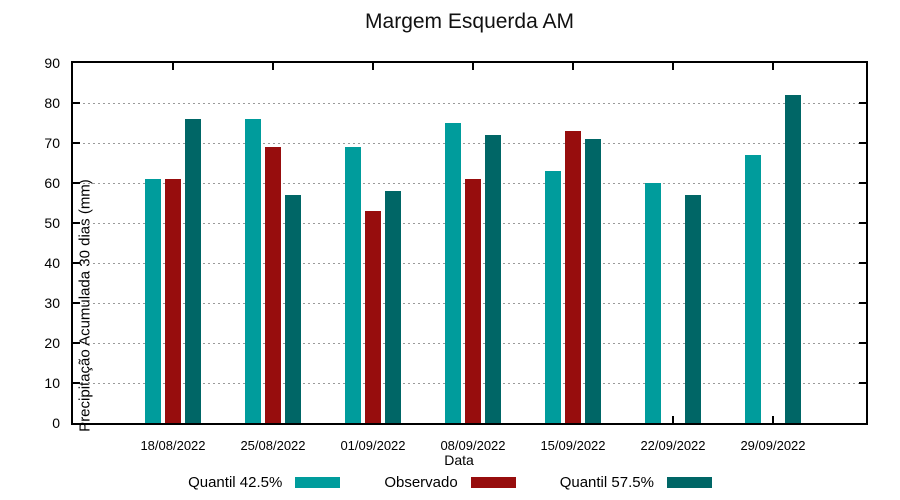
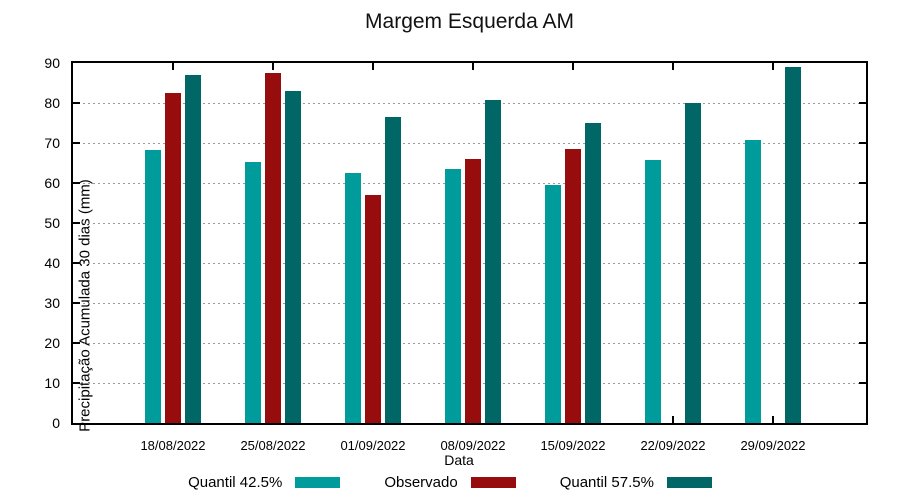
Quantil 42.5%/18/08/2022: 61 -> 68
Observado/18/08/2022: 61 -> 82
Quantil 57.5%/18/08/2022: 76 -> 87
Quantil 42.5%/25/08/2022: 76 -> 65
Observado/25/08/2022: 69 -> 88
Quantil 57.5%/25/08/2022: 57 -> 83
Quantil 42.5%/01/09/2022: 69 -> 62
Observado/01/09/2022: 53 -> 57
Quantil 57.5%/01/09/2022: 58 -> 76
Quantil 42.5%/08/09/2022: 75 -> 64
Observado/08/09/2022: 61 -> 66
Quantil 57.5%/08/09/2022: 72 -> 81
Quantil 42.5%/15/09/2022: 63 -> 60
Observado/15/09/2022: 73 -> 68
Quantil 57.5%/15/09/2022: 71 -> 75
Quantil 42.5%/22/09/2022: 60 -> 66
Quantil 57.5%/22/09/2022: 57 -> 80
Quantil 42.5%/29/09/2022: 67 -> 71
Quantil 57.5%/29/09/2022: 82 -> 89
